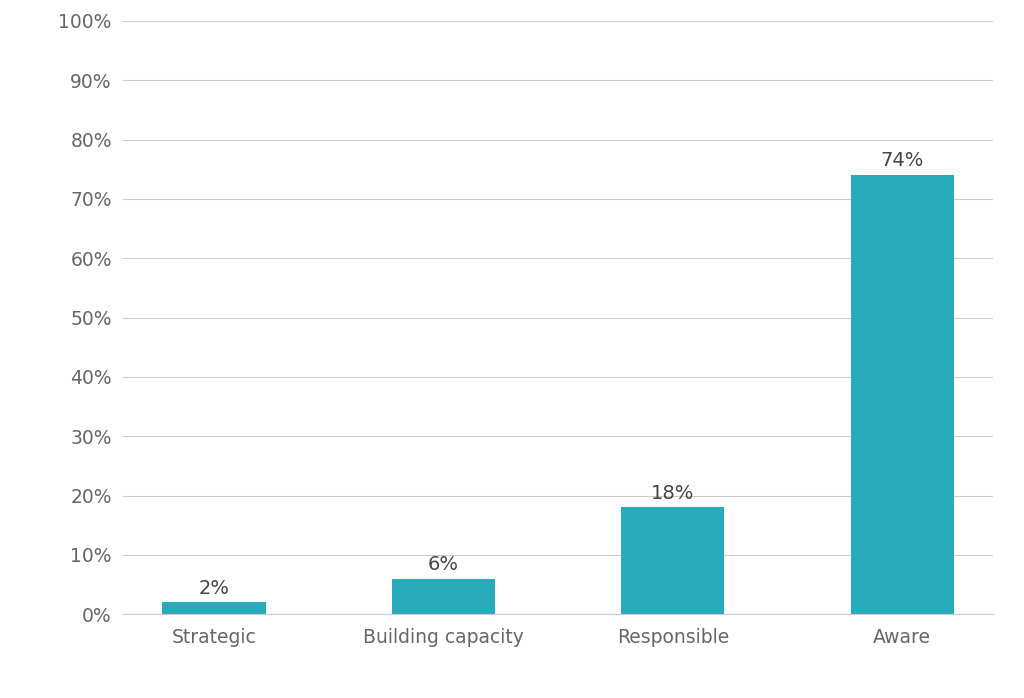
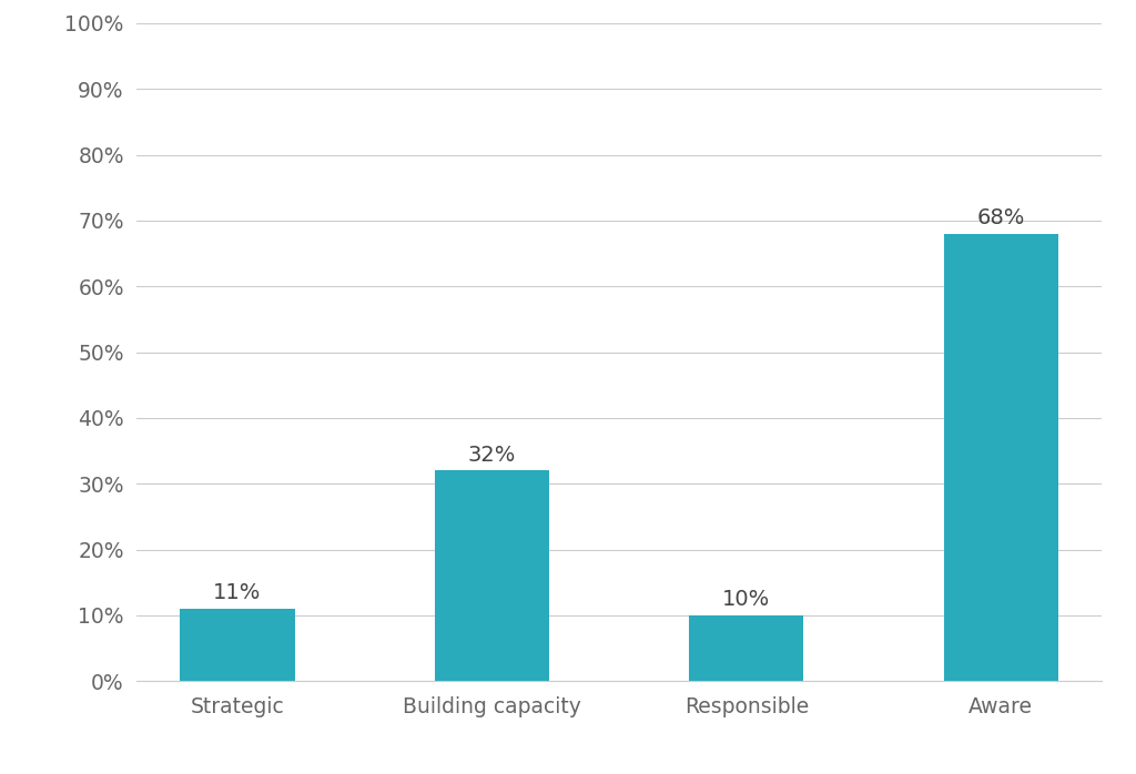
Strategic: 2% -> 11%
Building capacity: 6% -> 32%
Responsible: 18% -> 10%
Aware: 74% -> 68%
